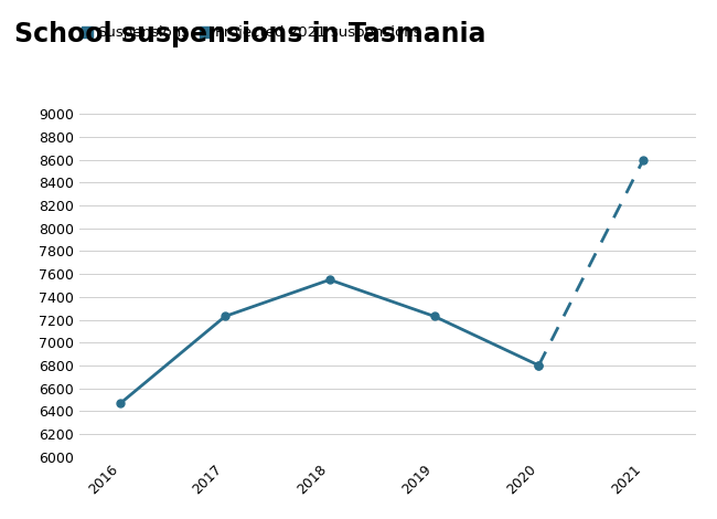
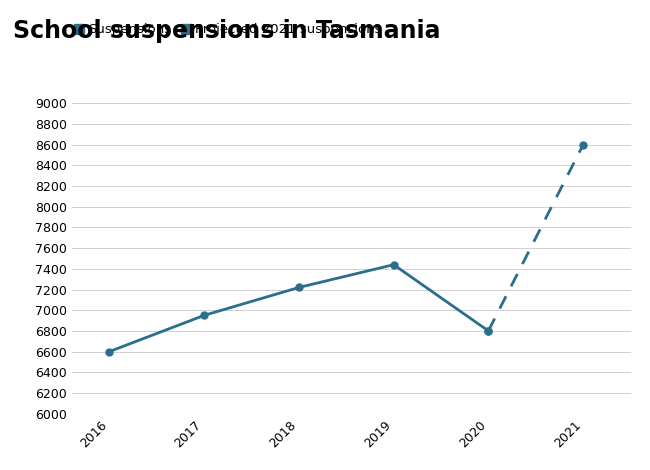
2016: 6470 -> 6600
2017: 7230 -> 6950
2018: 7550 -> 7220
2019: 7230 -> 7440
